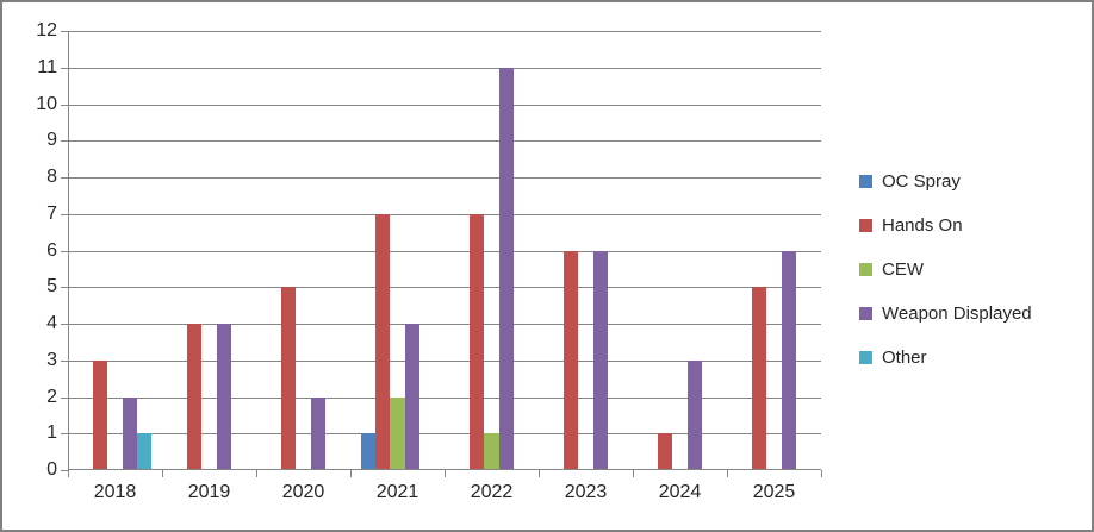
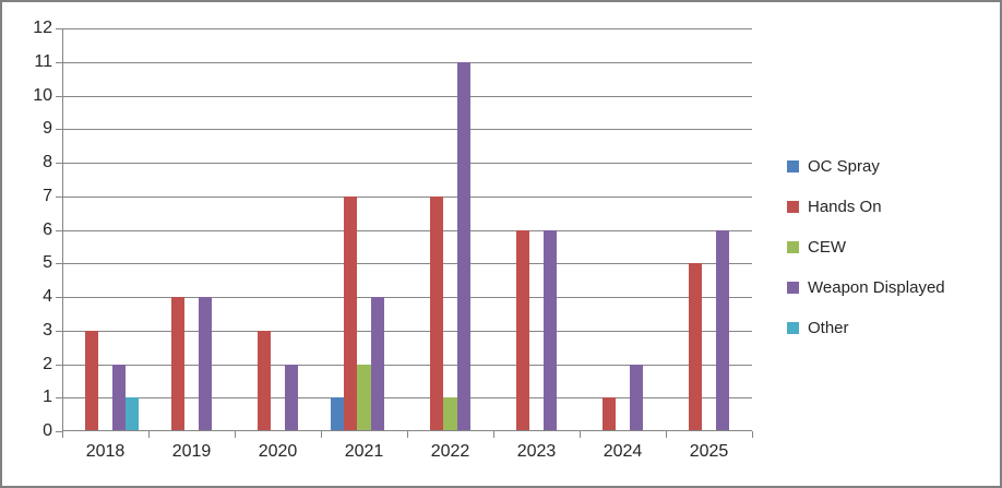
Hands On/2020: 5 -> 3
Weapon Displayed/2024: 3 -> 2
